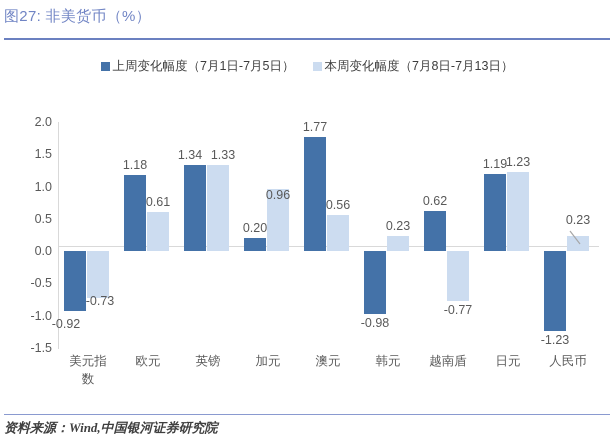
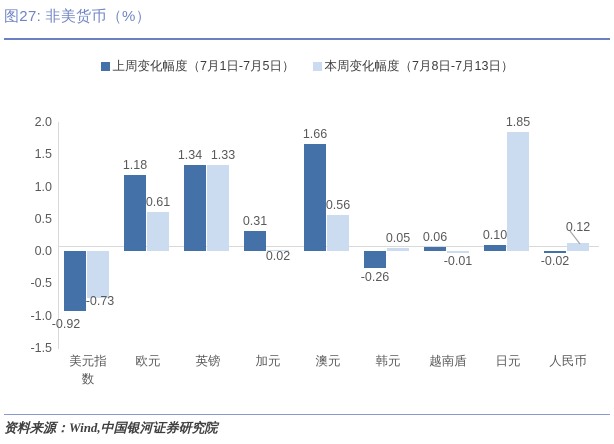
上周变化幅度（7月1日-7月5日）/加元: 0.20 -> 0.31
本周变化幅度（7月8日-7月13日）/加元: 0.96 -> 0.02
上周变化幅度（7月1日-7月5日）/澳元: 1.77 -> 1.66
上周变化幅度（7月1日-7月5日）/韩元: -0.98 -> -0.26
本周变化幅度（7月8日-7月13日）/韩元: 0.23 -> 0.05
上周变化幅度（7月1日-7月5日）/越南盾: 0.62 -> 0.06
本周变化幅度（7月8日-7月13日）/越南盾: -0.77 -> -0.01
上周变化幅度（7月1日-7月5日）/日元: 1.19 -> 0.10
本周变化幅度（7月8日-7月13日）/日元: 1.23 -> 1.85
上周变化幅度（7月1日-7月5日）/人民币: -1.23 -> -0.02
本周变化幅度（7月8日-7月13日）/人民币: 0.23 -> 0.12
